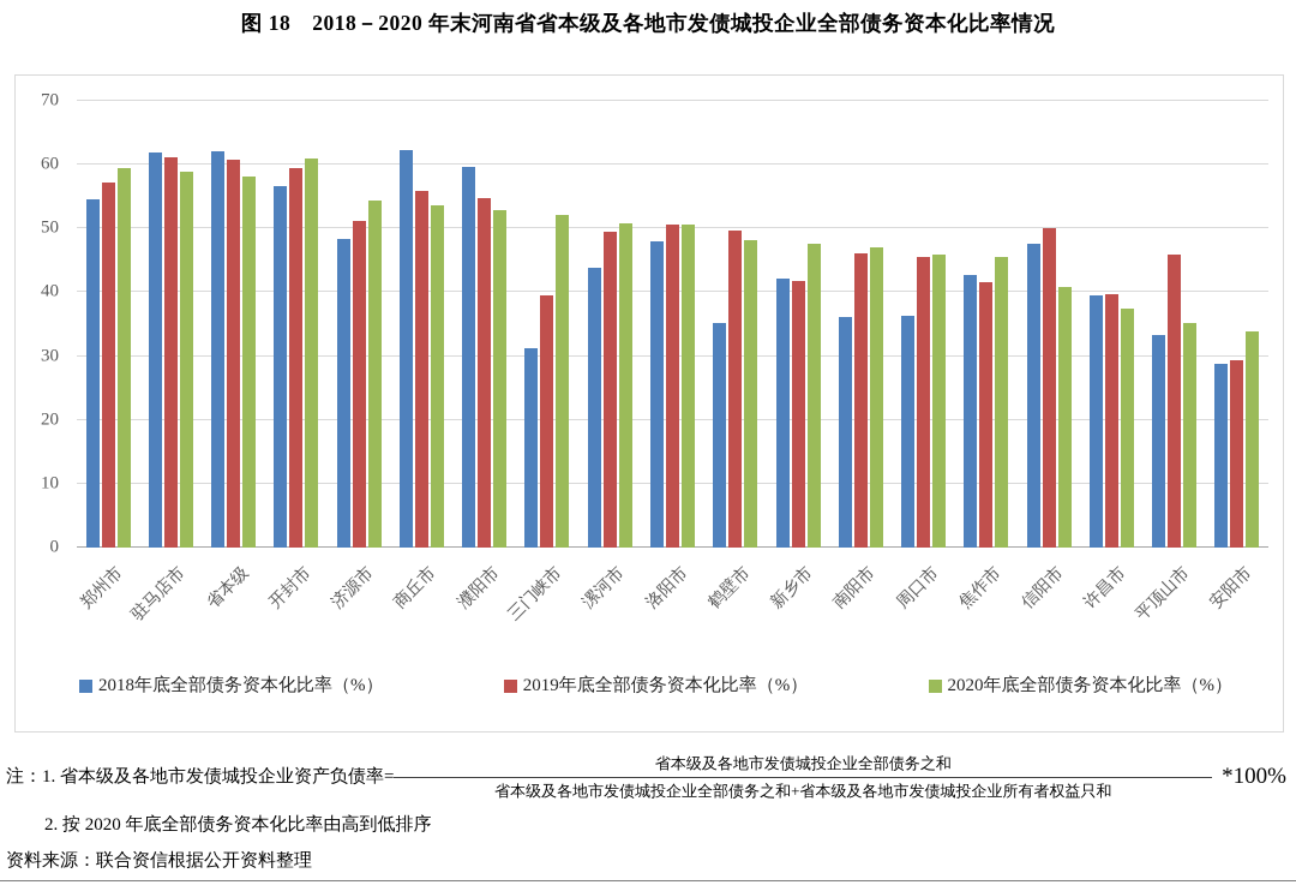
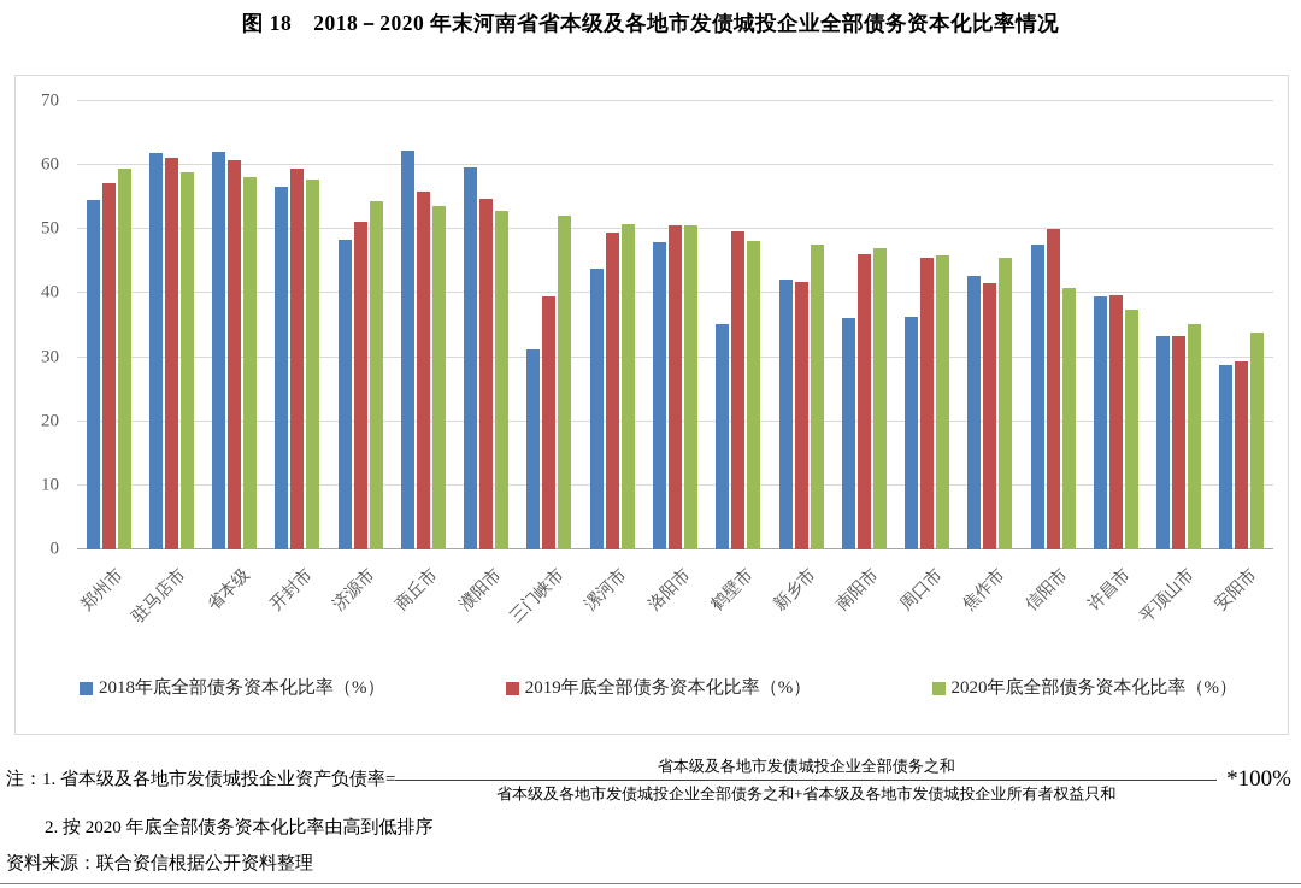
2020年底全部债务资本化比率（%）/开封市: 61 -> 58
2019年底全部债务资本化比率（%）/平顶山市: 46 -> 33
